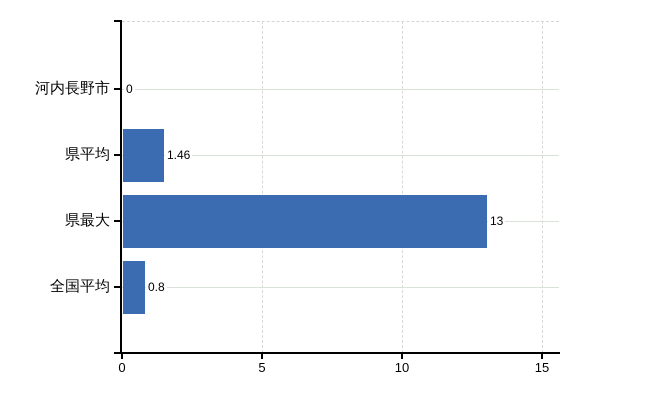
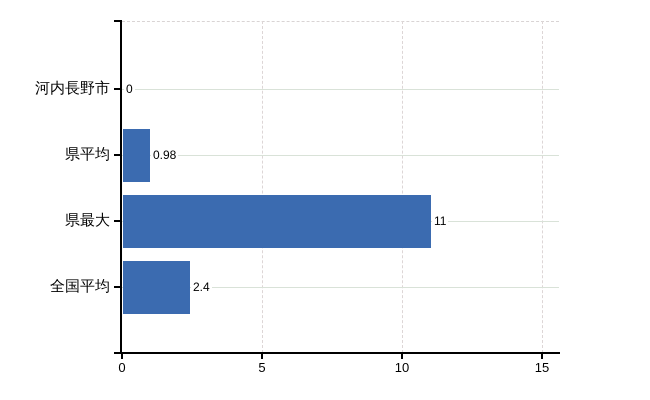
県平均: 1.46 -> 0.98
県最大: 13 -> 11
全国平均: 0.8 -> 2.4
